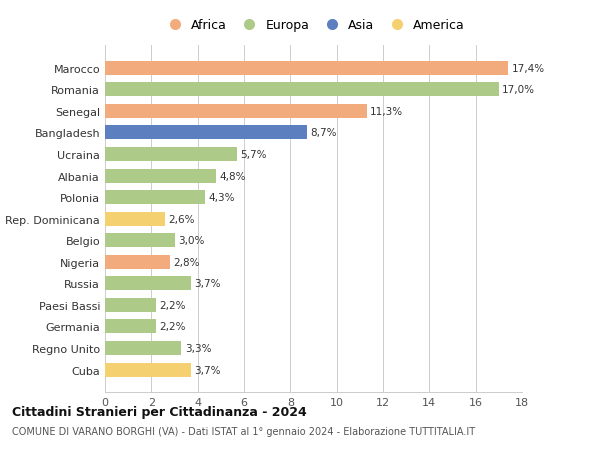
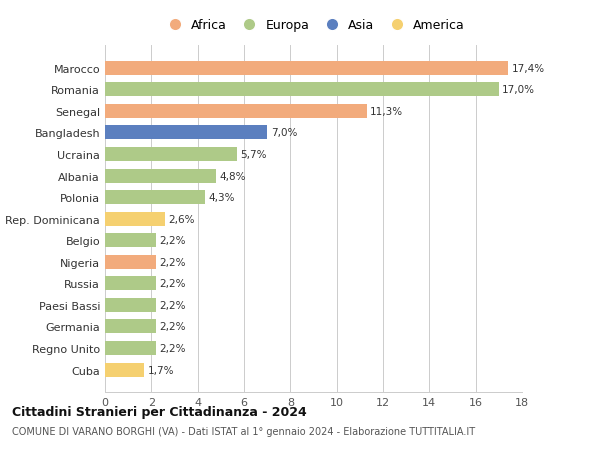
Bangladesh: 8,7% -> 7,0%
Belgio: 3,0% -> 2,2%
Nigeria: 2,8% -> 2,2%
Russia: 3,7% -> 2,2%
Regno Unito: 3,3% -> 2,2%
Cuba: 3,7% -> 1,7%
